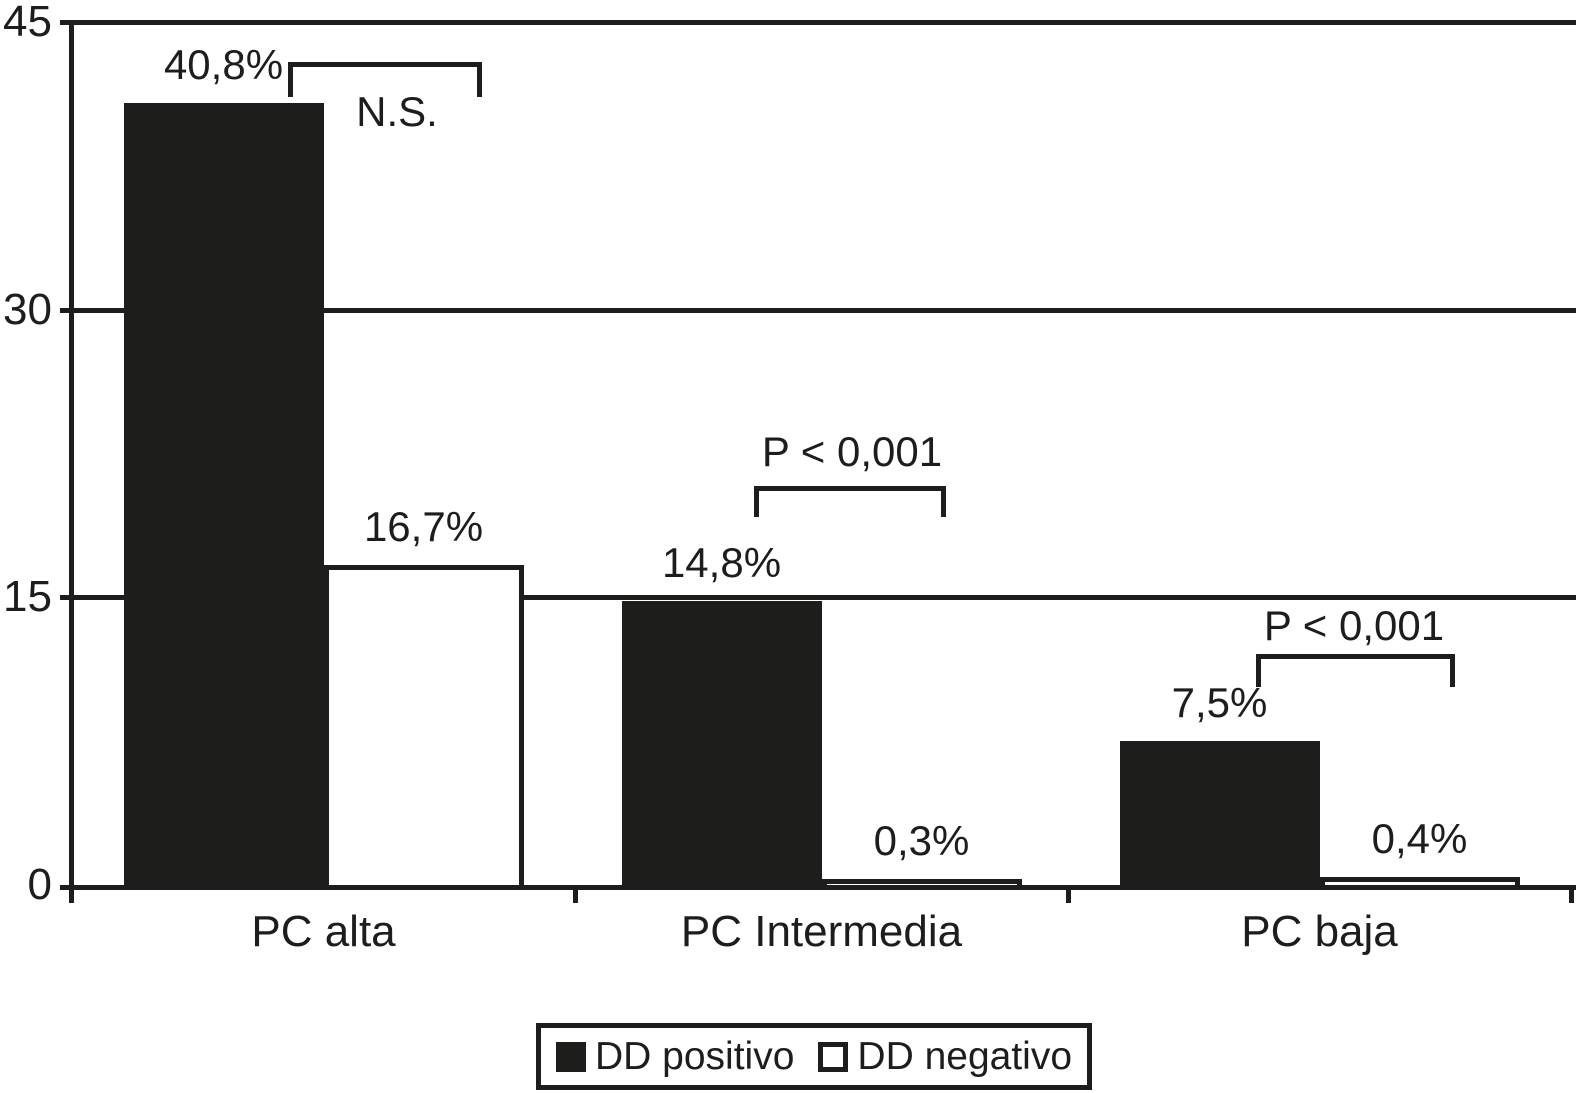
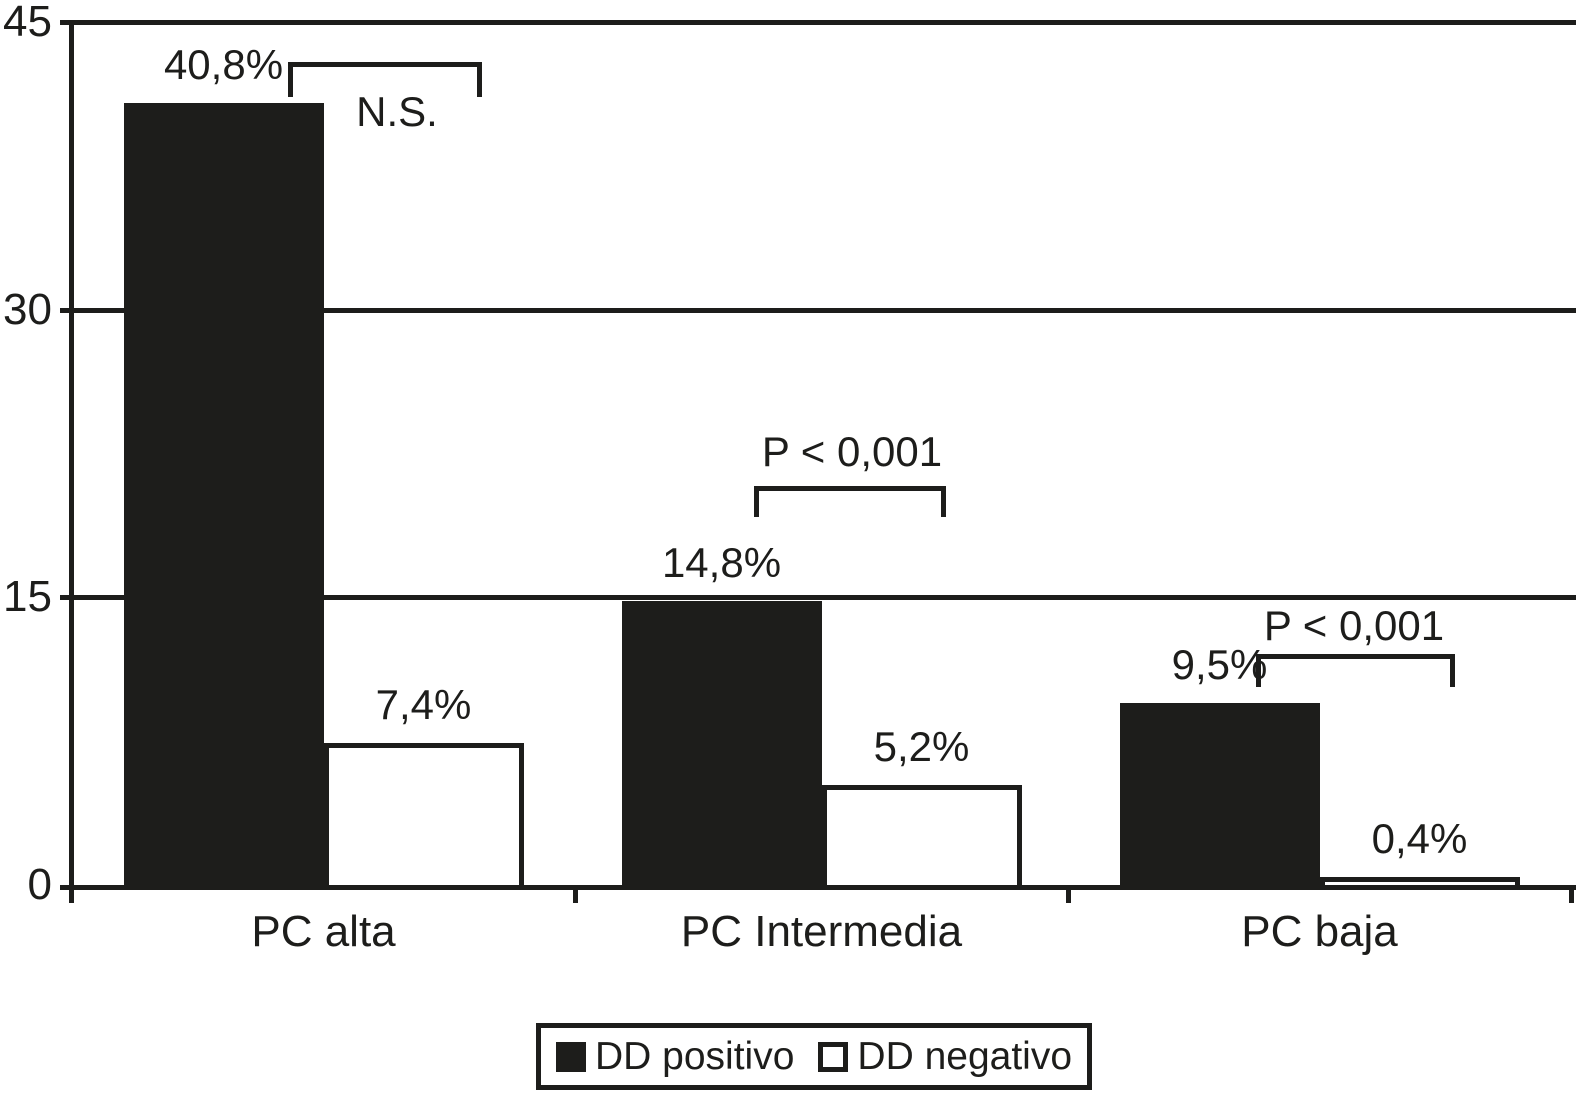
DD negativo/PC alta: 16,7% -> 7,4%
DD negativo/PC Intermedia: 0,3% -> 5,2%
DD positivo/PC baja: 7,5% -> 9,5%
